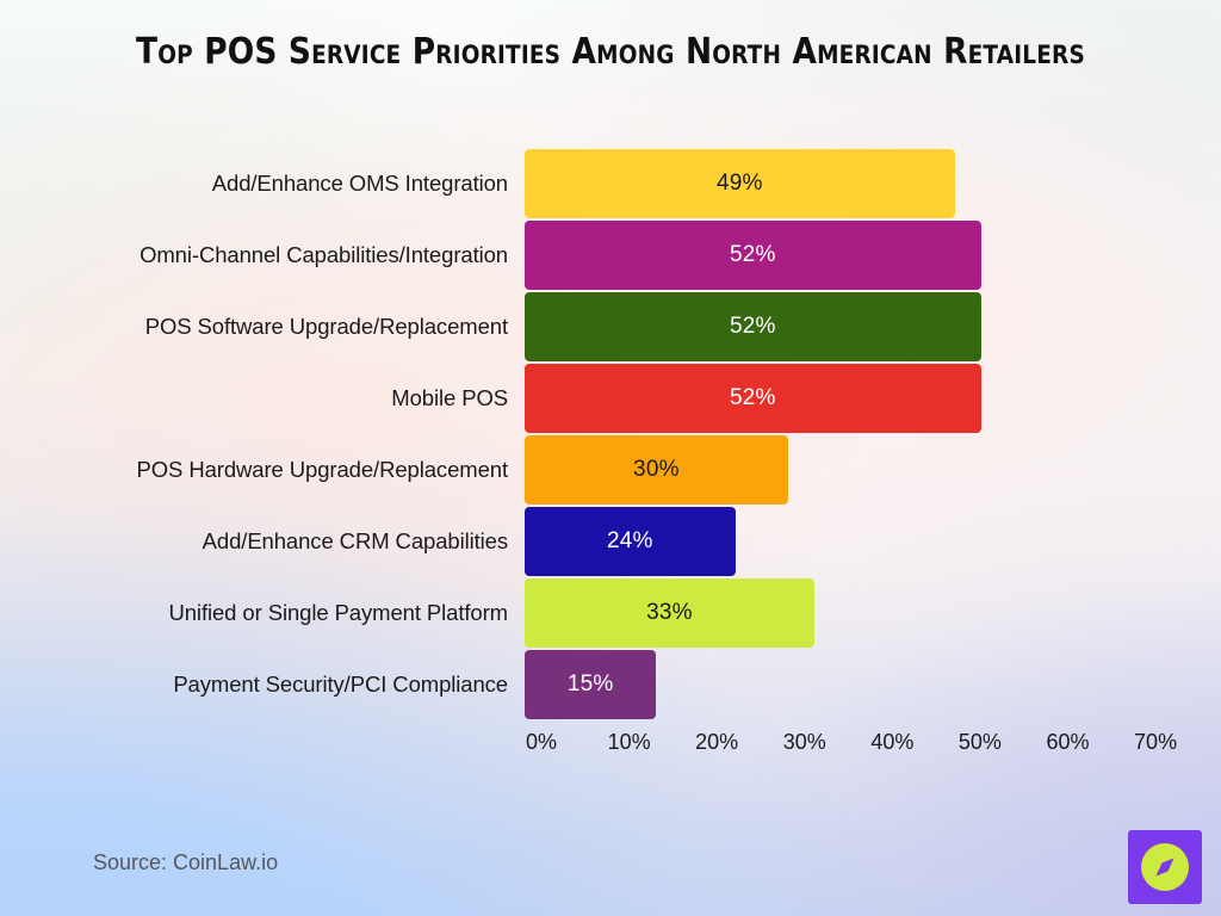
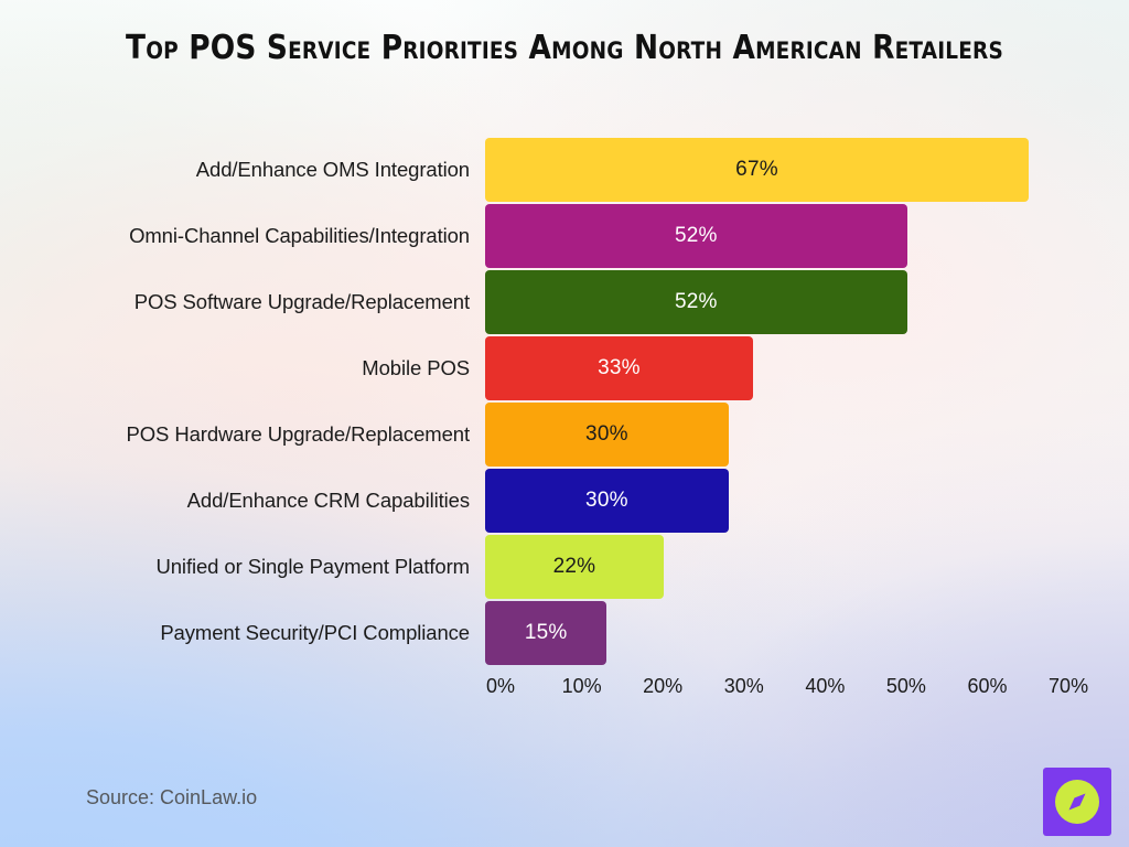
Add/Enhance OMS Integration: 49% -> 67%
Mobile POS: 52% -> 33%
Add/Enhance CRM Capabilities: 24% -> 30%
Unified or Single Payment Platform: 33% -> 22%
